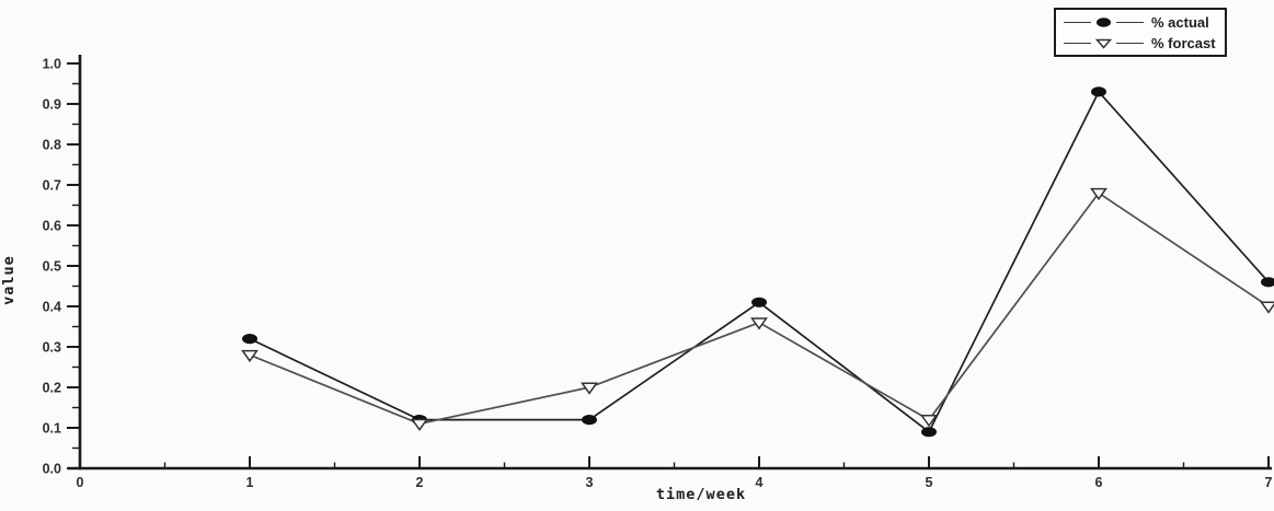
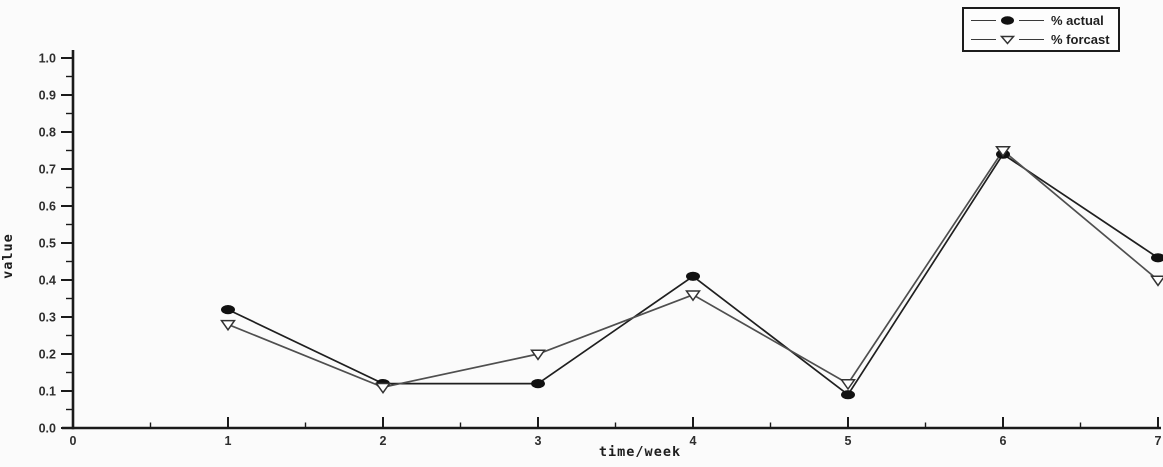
% actual/6: 0.93 -> 0.74
% forcast/6: 0.68 -> 0.75
